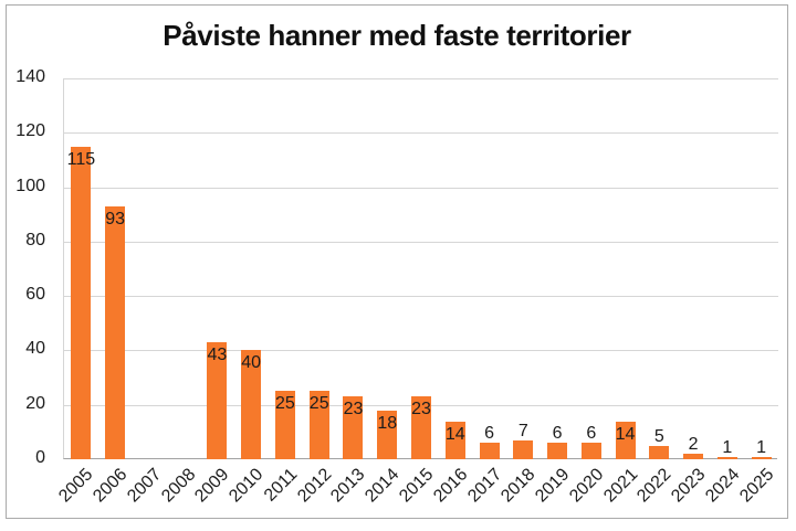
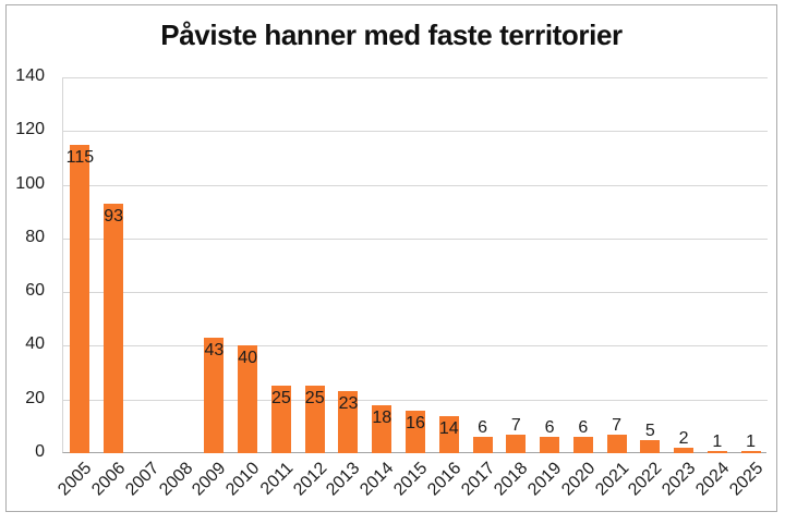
2015: 23 -> 16
2021: 14 -> 7
